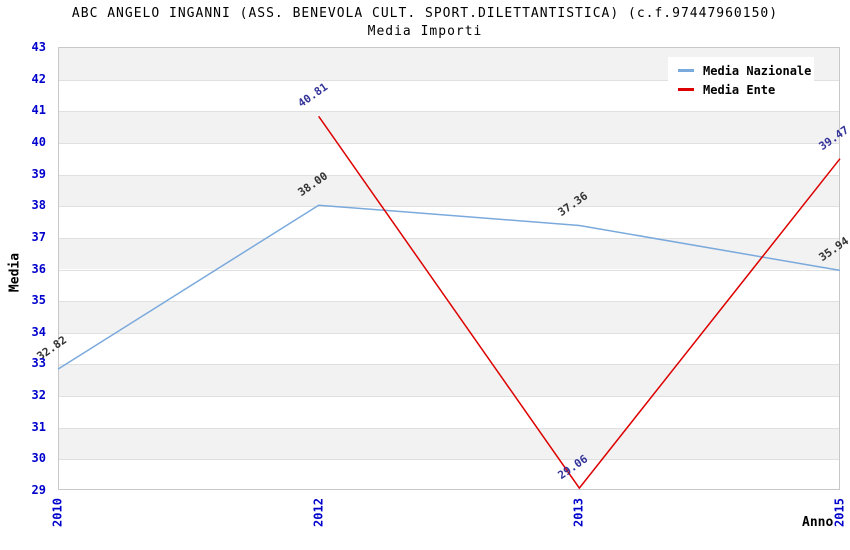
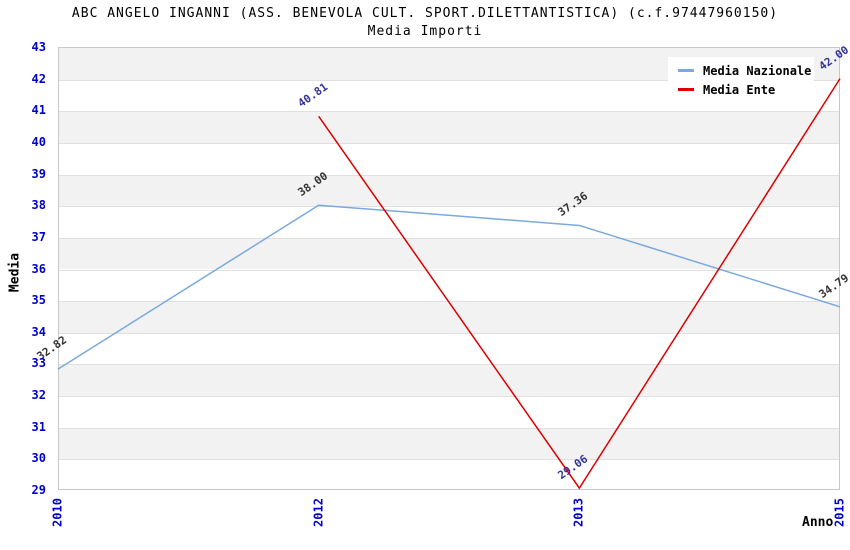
Media Nazionale/2015: 35.94 -> 34.79
Media Ente/2015: 39.47 -> 42.00
